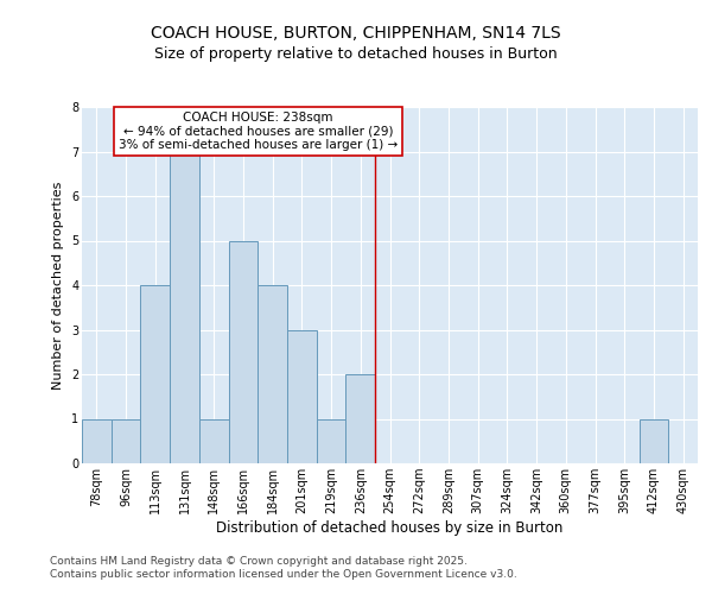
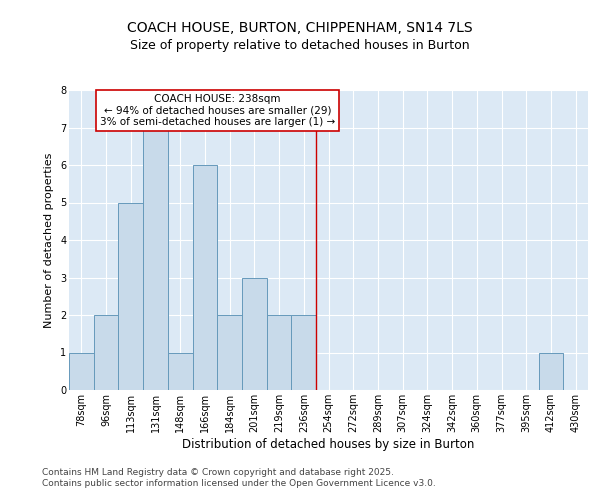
96sqm: 1 -> 2
113sqm: 4 -> 5
166sqm: 5 -> 6
184sqm: 4 -> 2
219sqm: 1 -> 2
